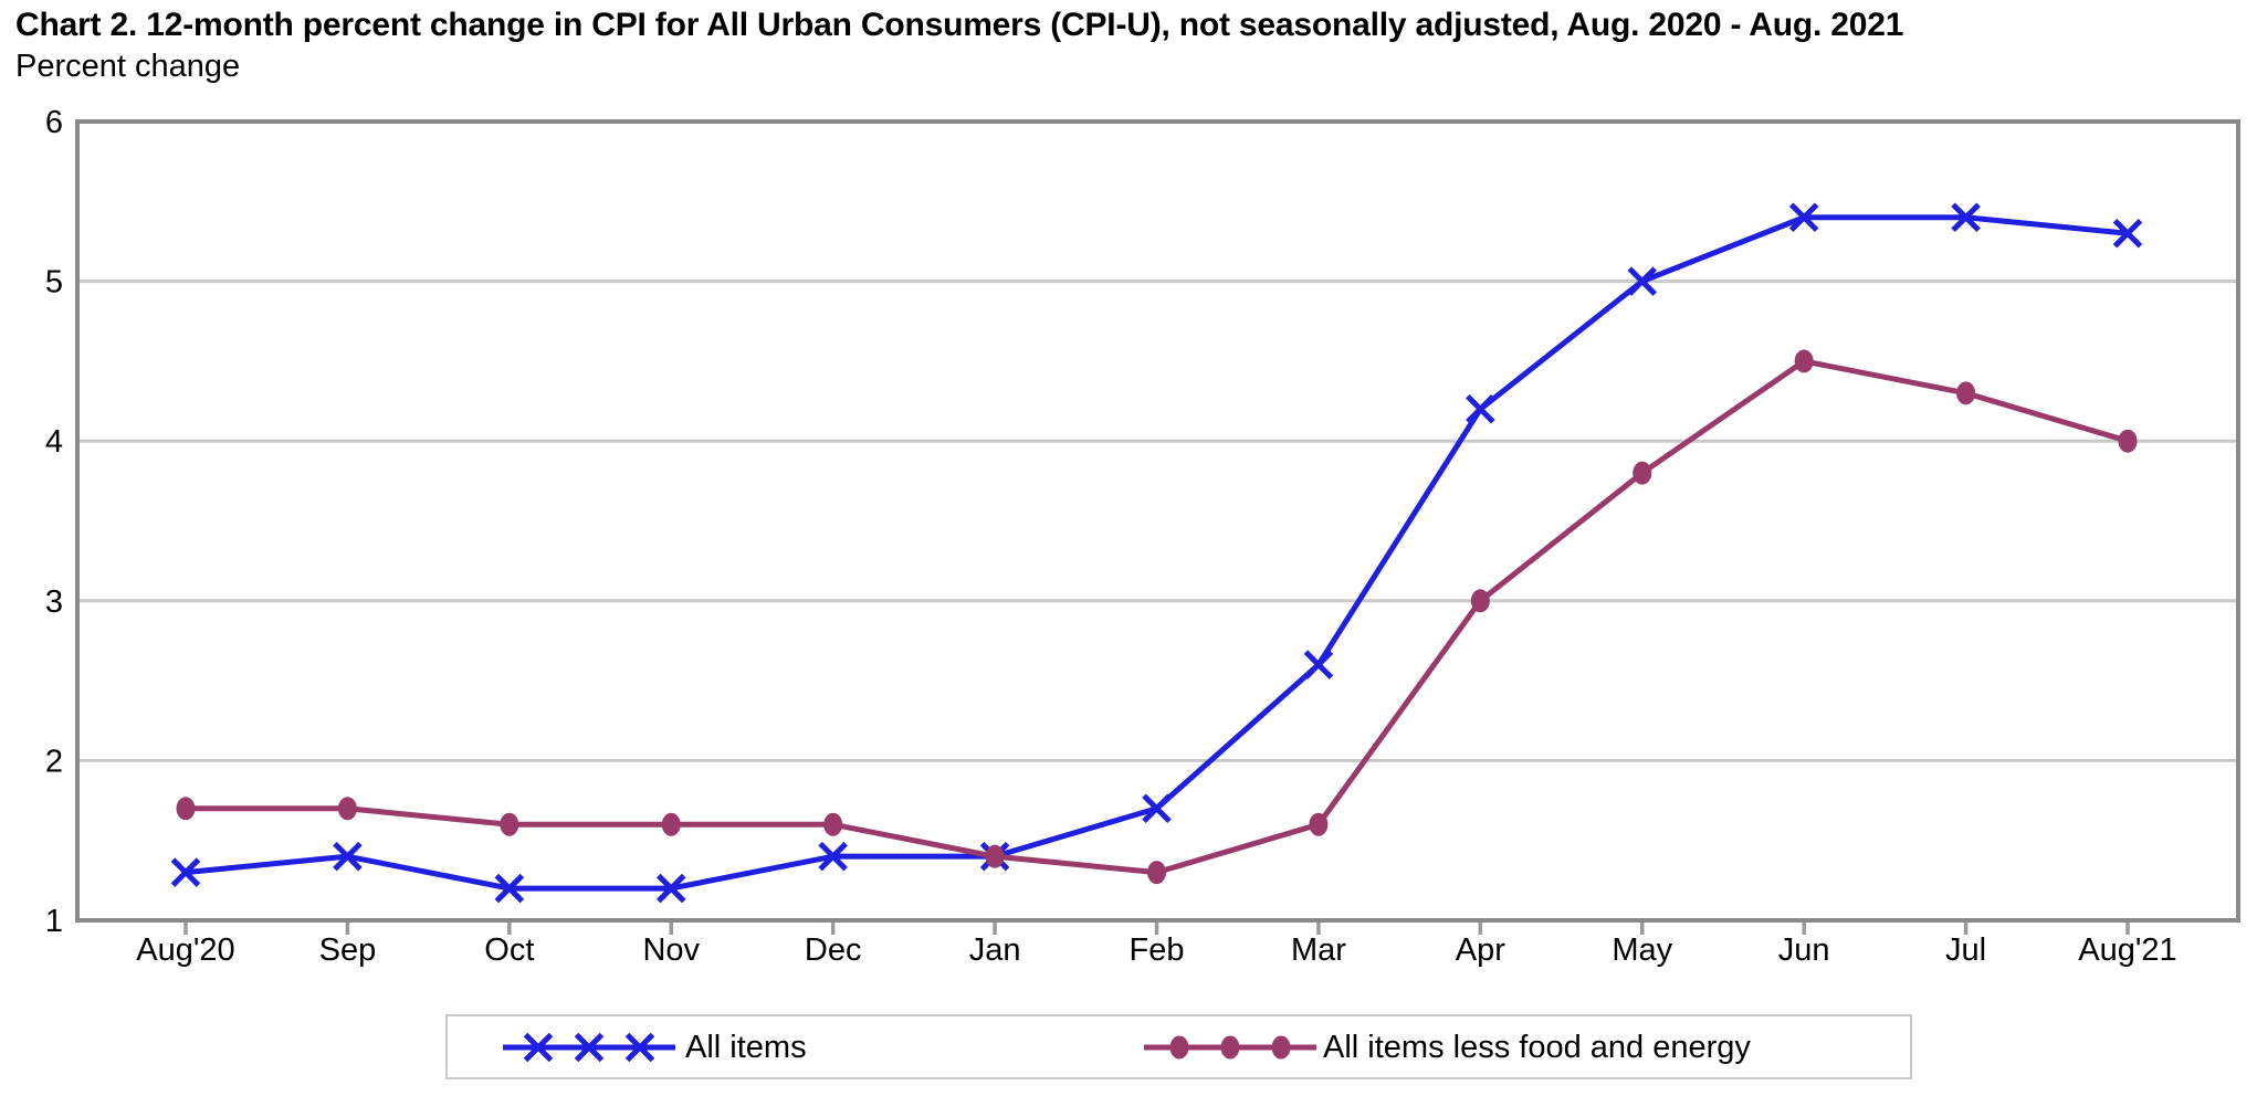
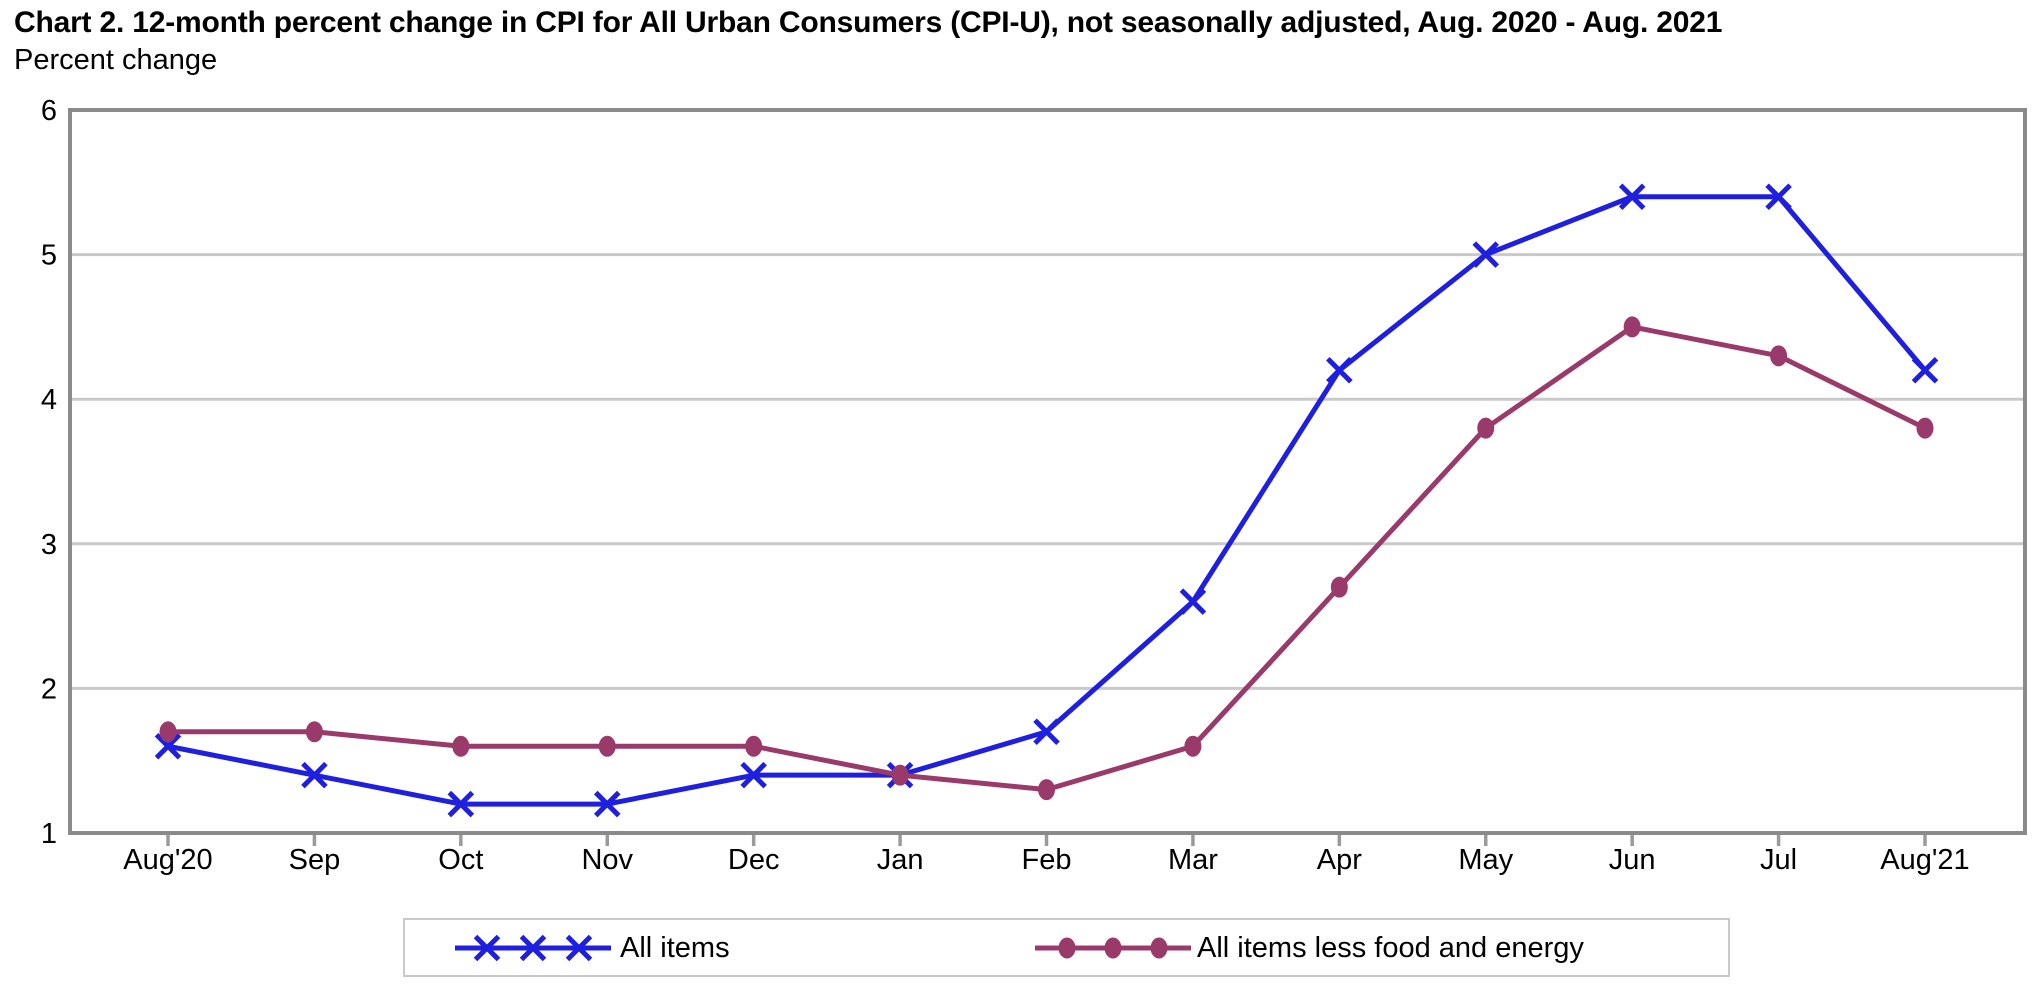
All items/Aug'20: 1.3 -> 1.6
All items less food and energy/Apr: 3.0 -> 2.7
All items/Aug'21: 5.3 -> 4.2
All items less food and energy/Aug'21: 4.0 -> 3.8
